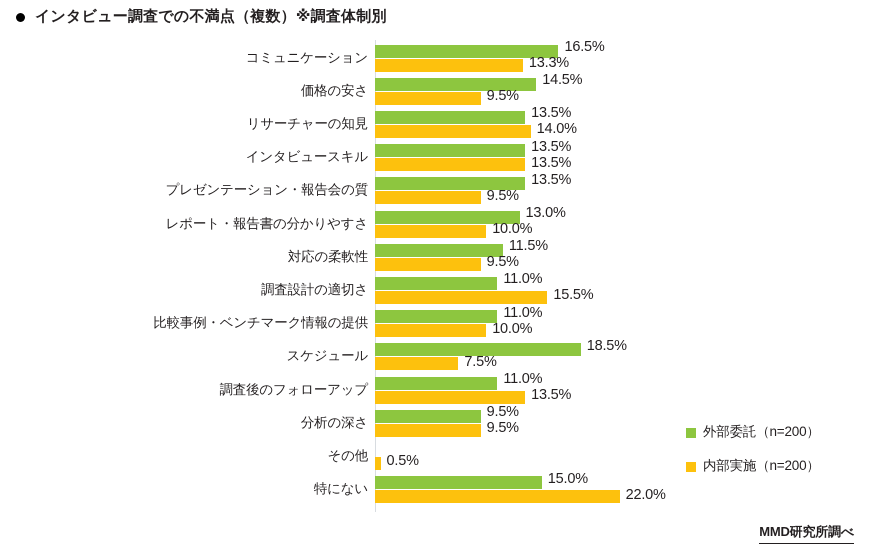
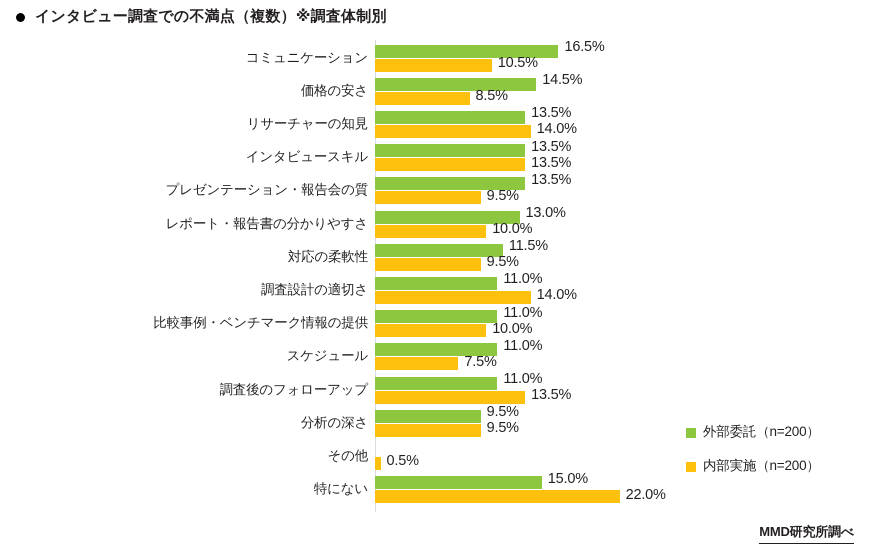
内部実施（n=200）/コミュニケーション: 13.3% -> 10.5%
内部実施（n=200）/価格の安さ: 9.5% -> 8.5%
内部実施（n=200）/調査設計の適切さ: 15.5% -> 14.0%
外部委託（n=200）/スケジュール: 18.5% -> 11.0%
